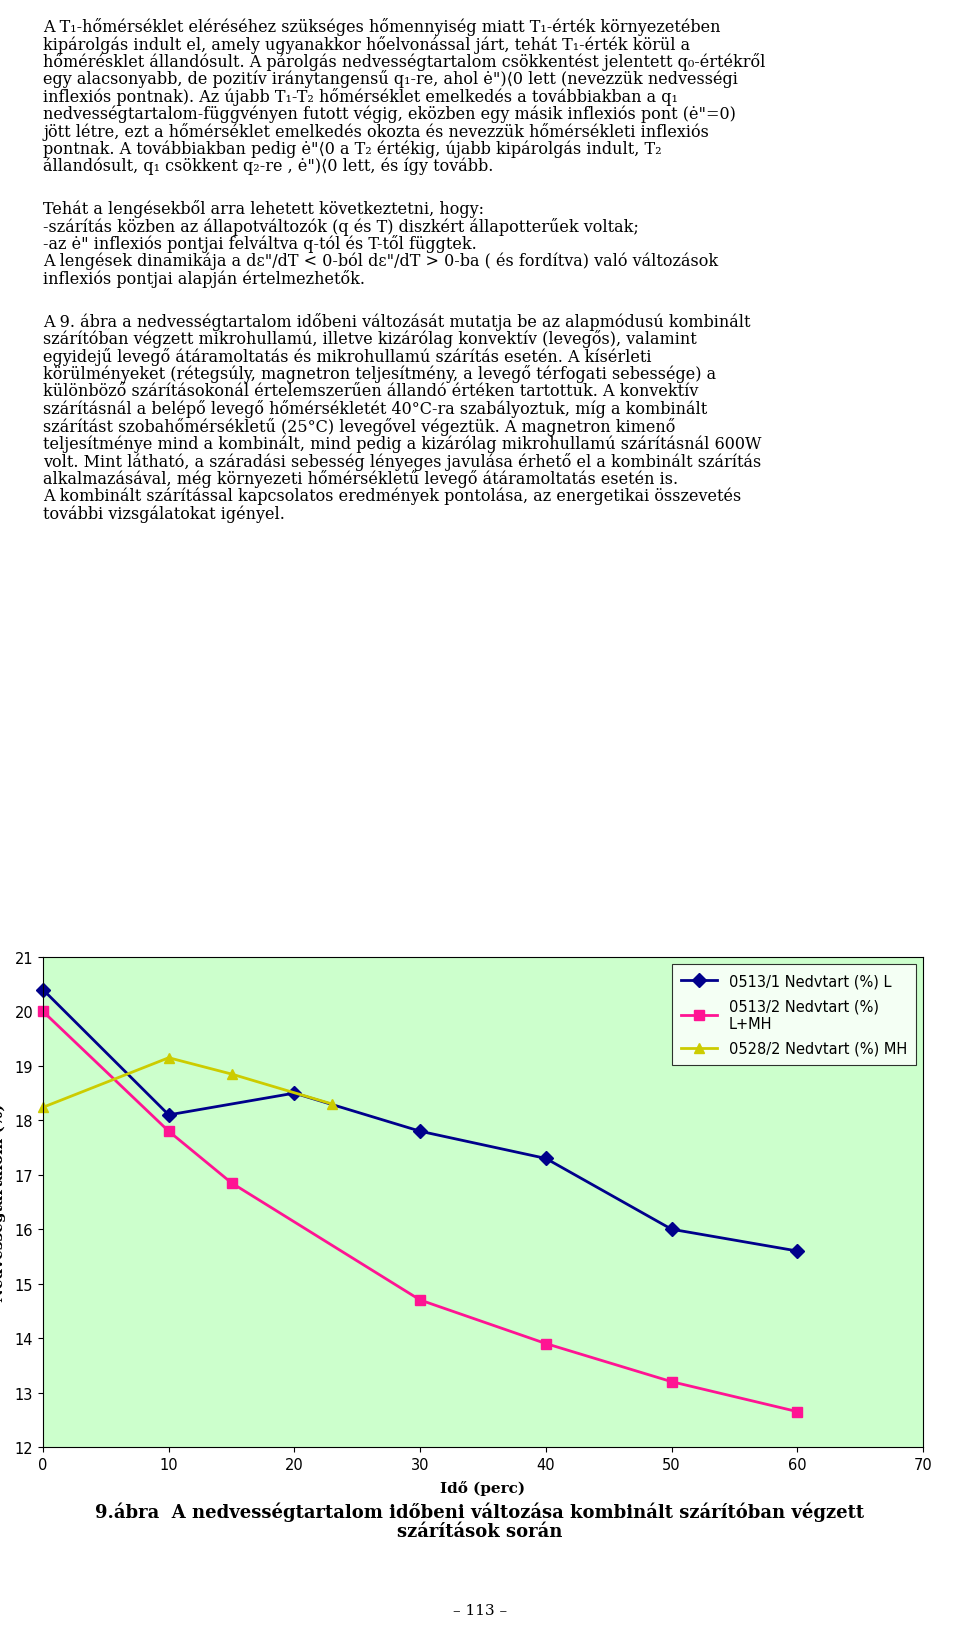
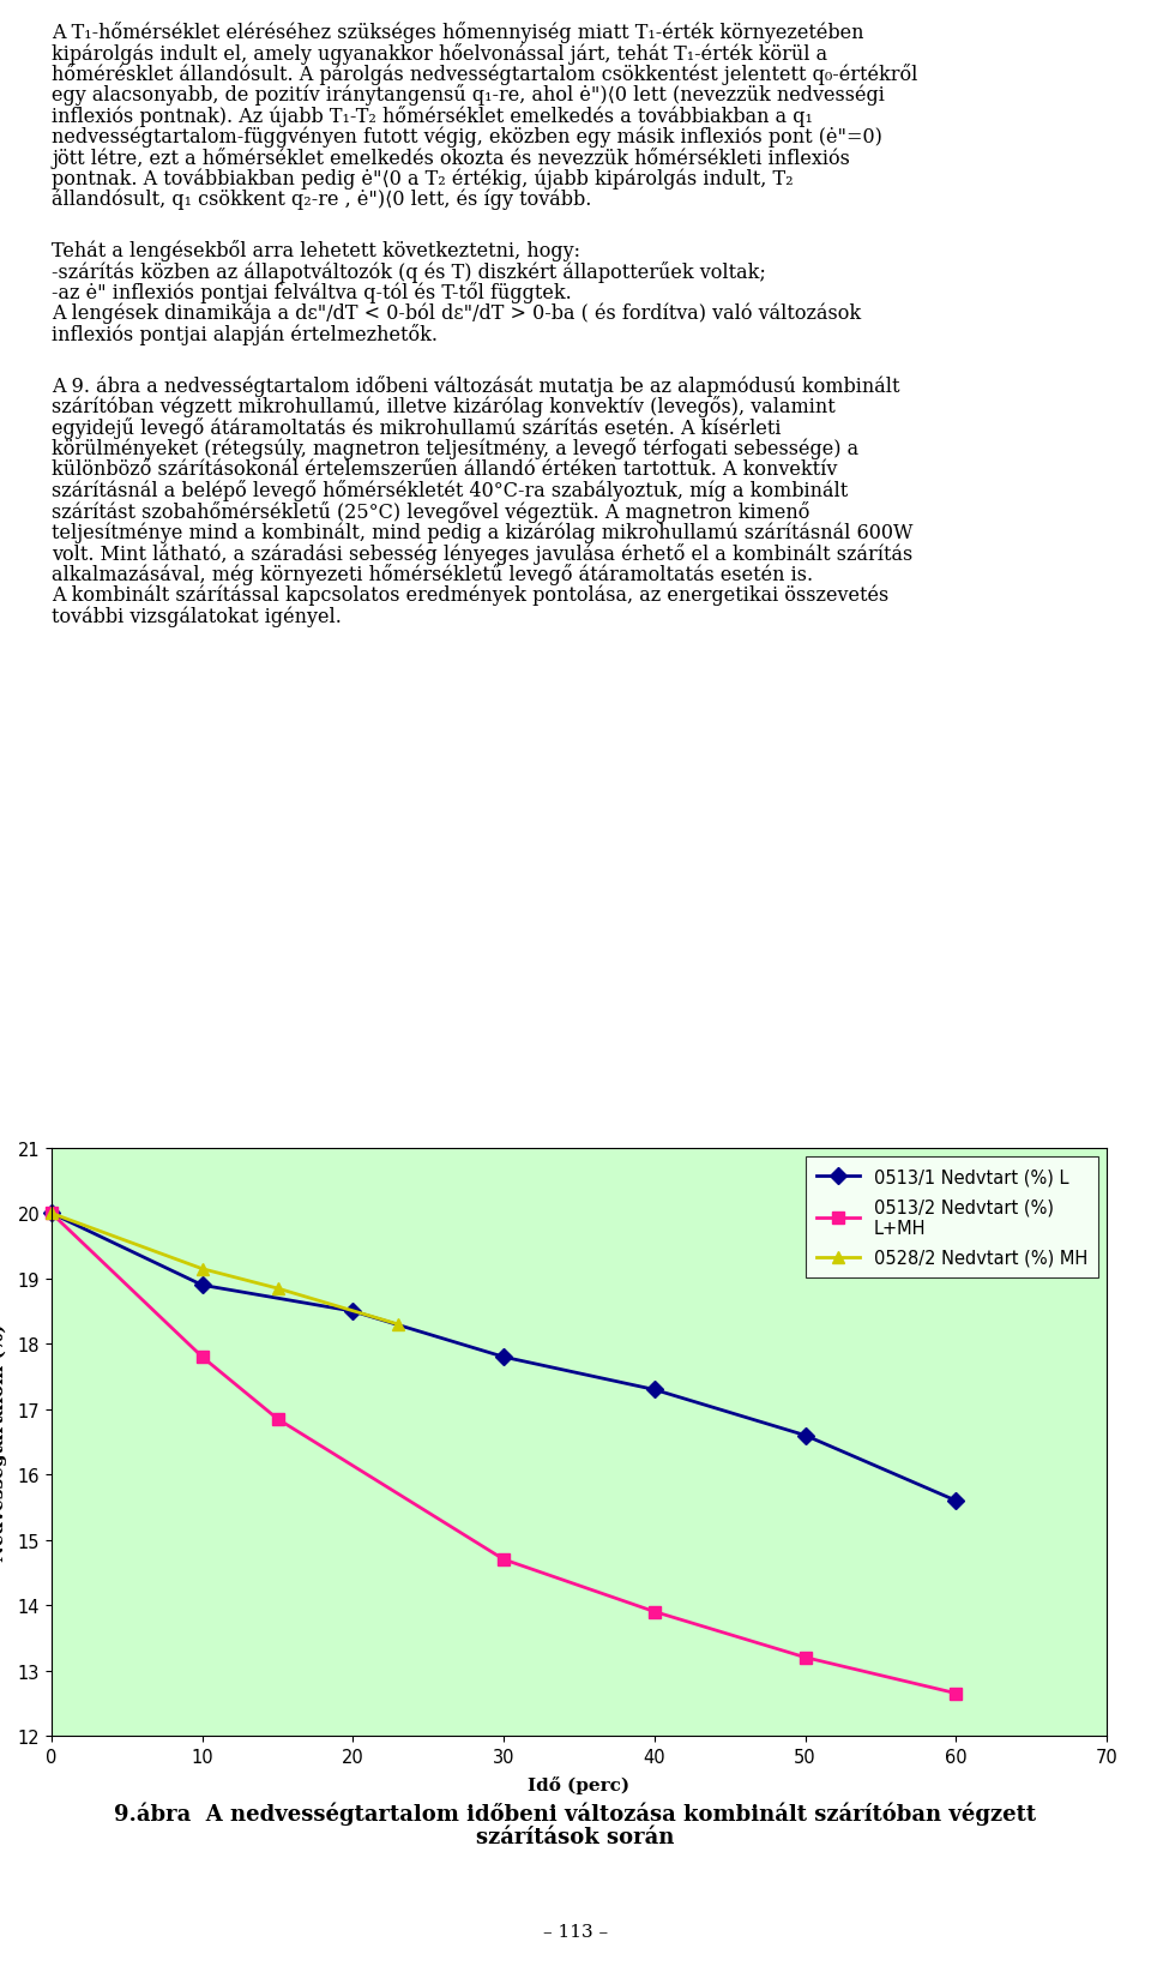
0513/1 Nedvtart (%) L/0: 20.4 -> 20.0
0528/2 Nedvtart (%) MH/0: 18.24 -> 20.00
0513/1 Nedvtart (%) L/10: 18.1 -> 18.9
0513/1 Nedvtart (%) L/50: 16.0 -> 16.6
